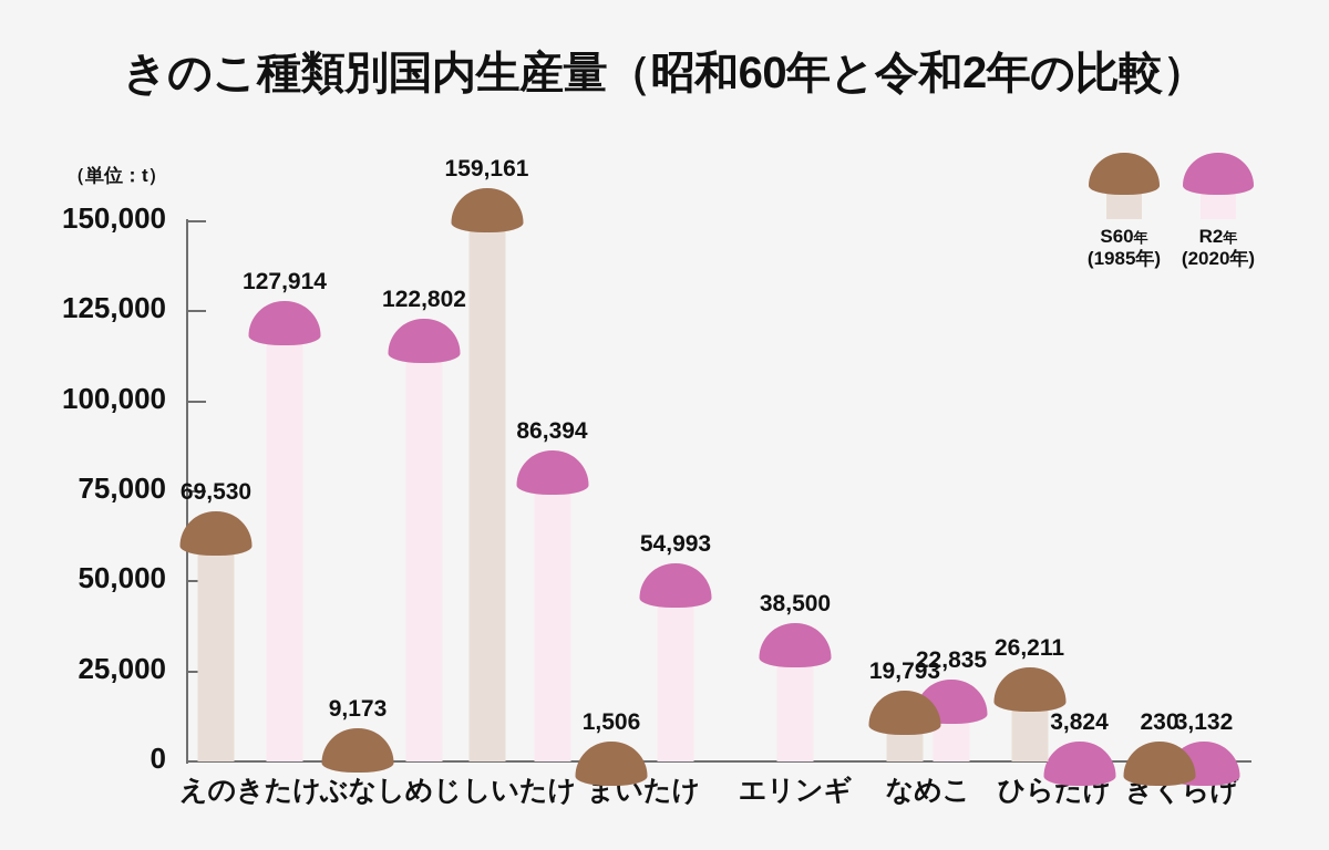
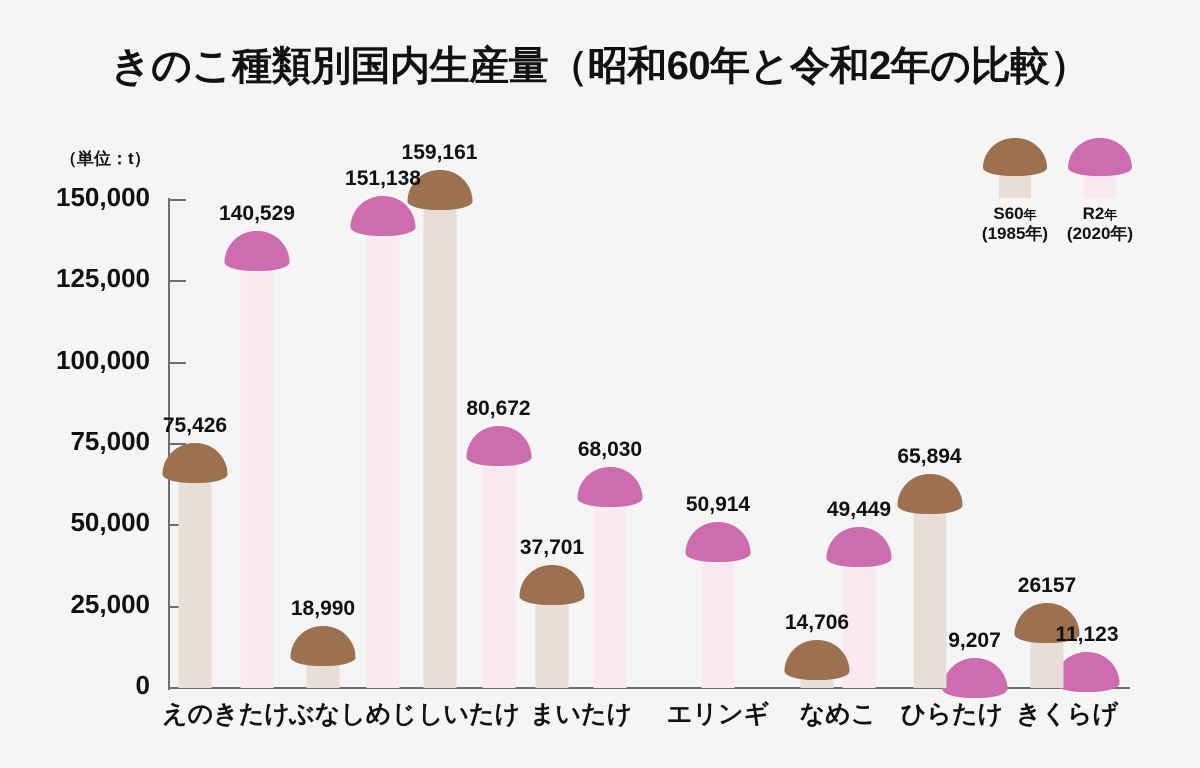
S60年 (1985年)/えのきたけ: 69,530 -> 75,426
R2年 (2020年)/えのきたけ: 127,914 -> 140,529
S60年 (1985年)/ぶなしめじ: 9,173 -> 18,990
R2年 (2020年)/ぶなしめじ: 122,802 -> 151,138
R2年 (2020年)/しいたけ: 86,394 -> 80,672
S60年 (1985年)/まいたけ: 1,506 -> 37,701
R2年 (2020年)/まいたけ: 54,993 -> 68,030
R2年 (2020年)/エリンギ: 38,500 -> 50,914
S60年 (1985年)/なめこ: 19,793 -> 14,706
R2年 (2020年)/なめこ: 22,835 -> 49,449
S60年 (1985年)/ひらたけ: 26,211 -> 65,894
R2年 (2020年)/ひらたけ: 3,824 -> 9,207
S60年 (1985年)/きくらげ: 230 -> 26157
R2年 (2020年)/きくらげ: 3,132 -> 11,123
